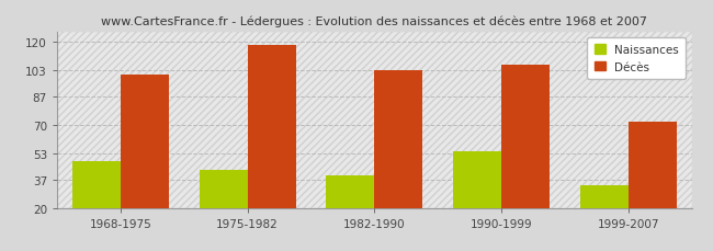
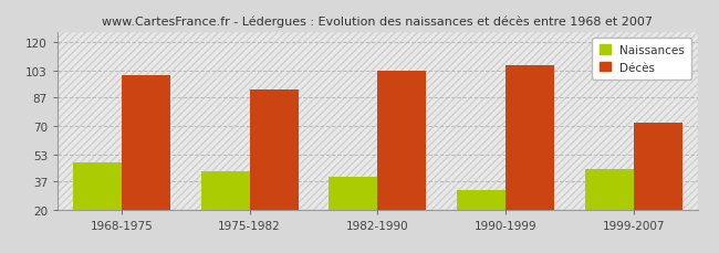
Décès/1975-1982: 118 -> 92
Naissances/1990-1999: 54 -> 32
Naissances/1999-2007: 34 -> 44
